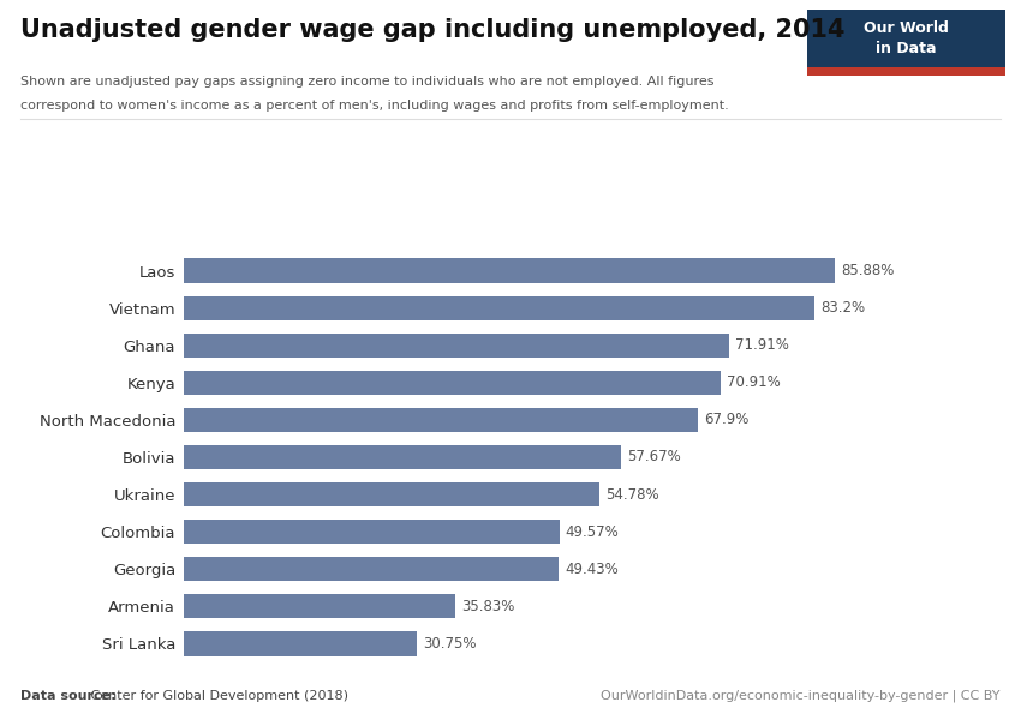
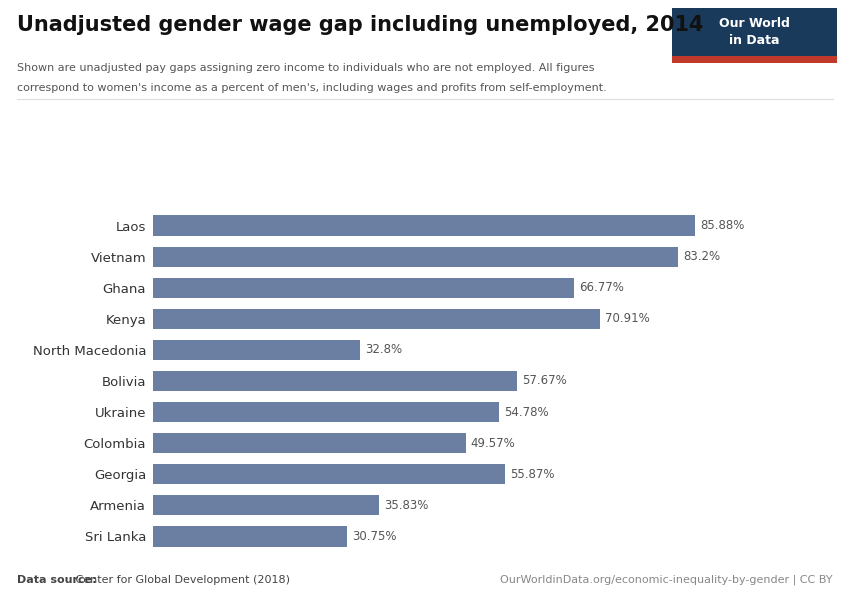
Ghana: 71.91% -> 66.77%
North Macedonia: 67.9% -> 32.8%
Georgia: 49.43% -> 55.87%
